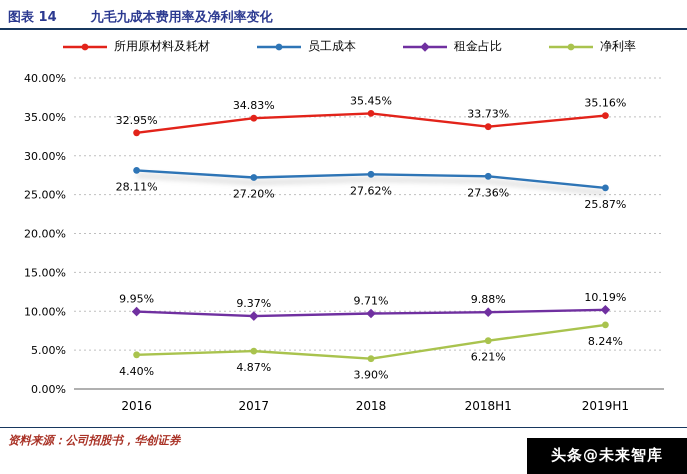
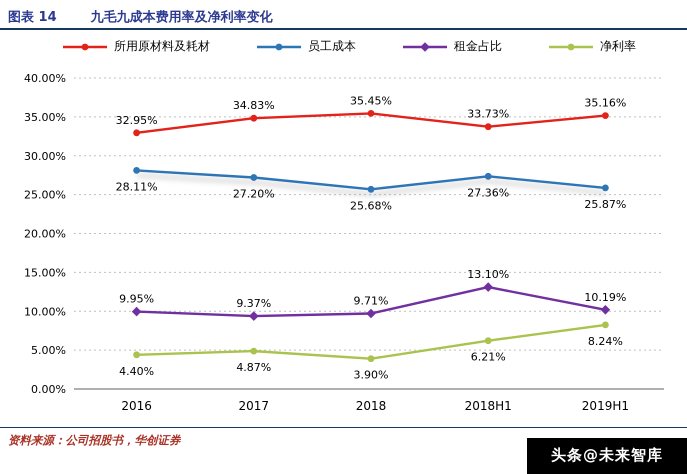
员工成本/2018: 27.62% -> 25.68%
租金占比/2018H1: 9.88% -> 13.10%
